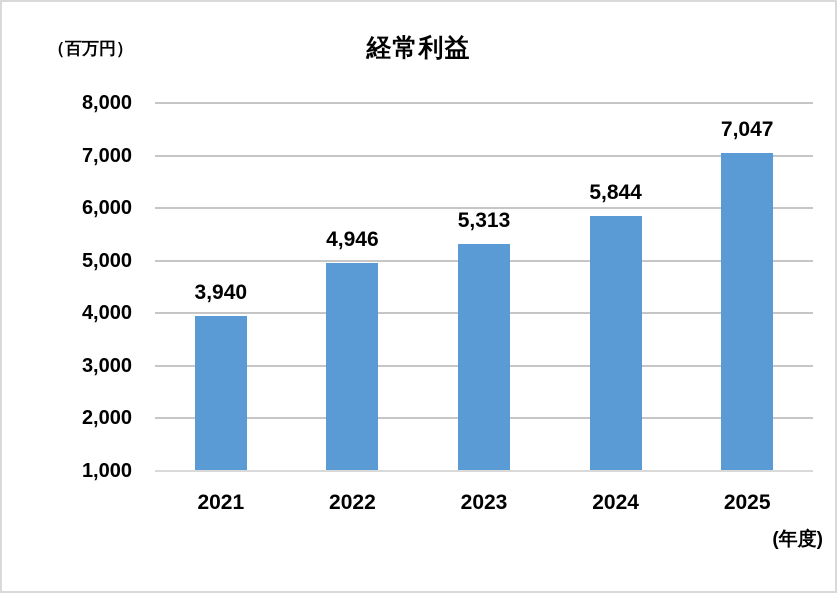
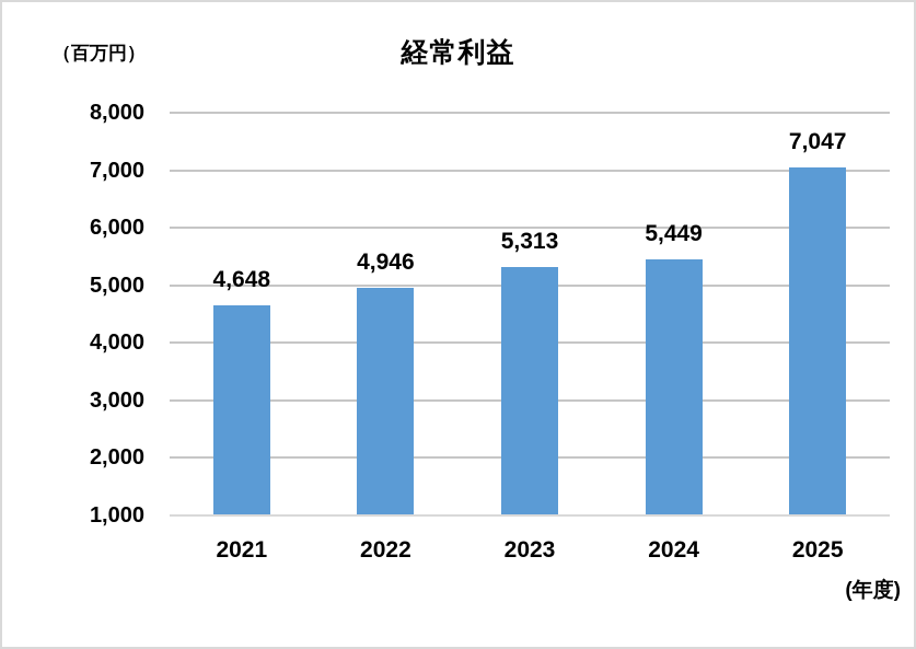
2021: 3,940 -> 4,648
2024: 5,844 -> 5,449
